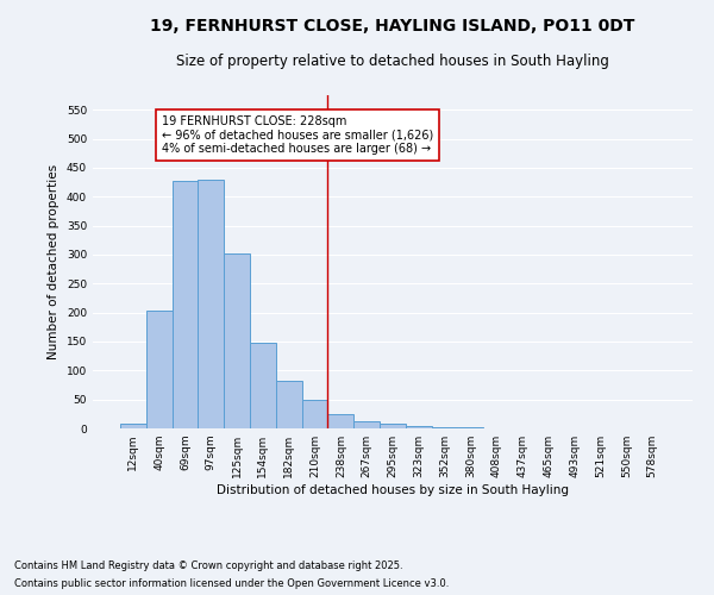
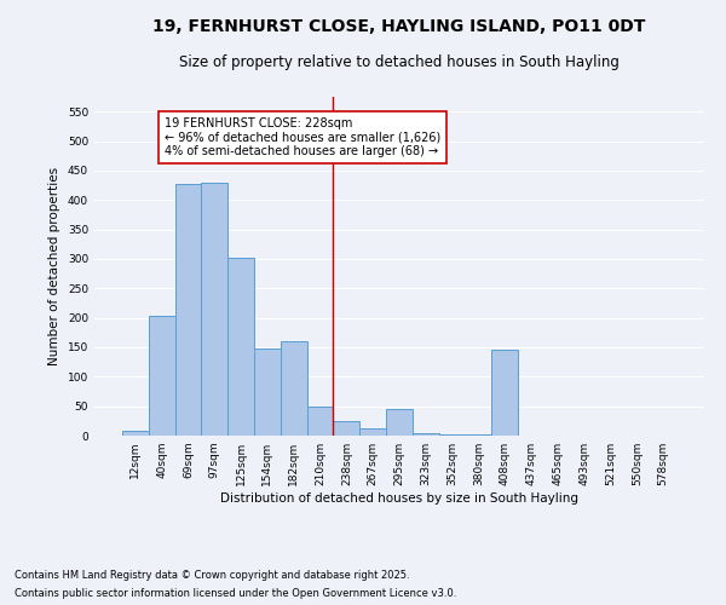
182sqm: 82 -> 160
295sqm: 8 -> 45
408sqm: 1 -> 145
